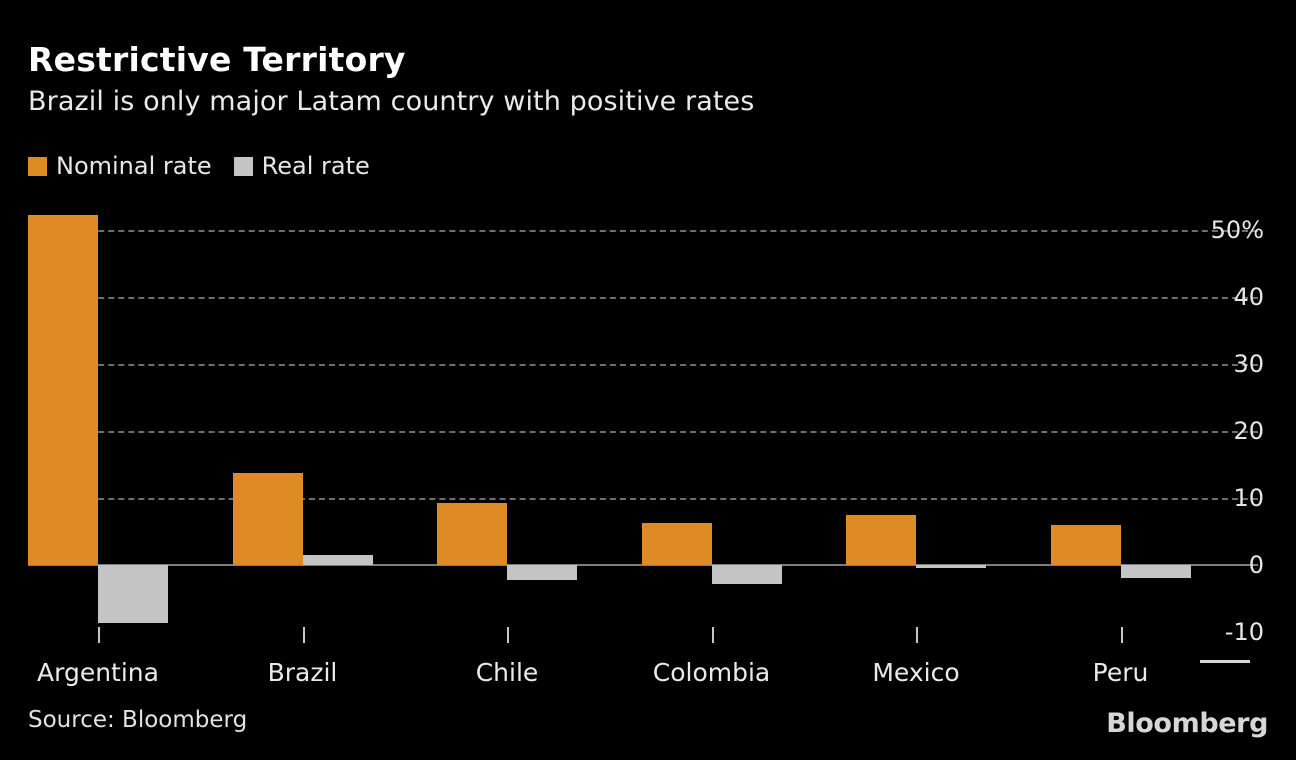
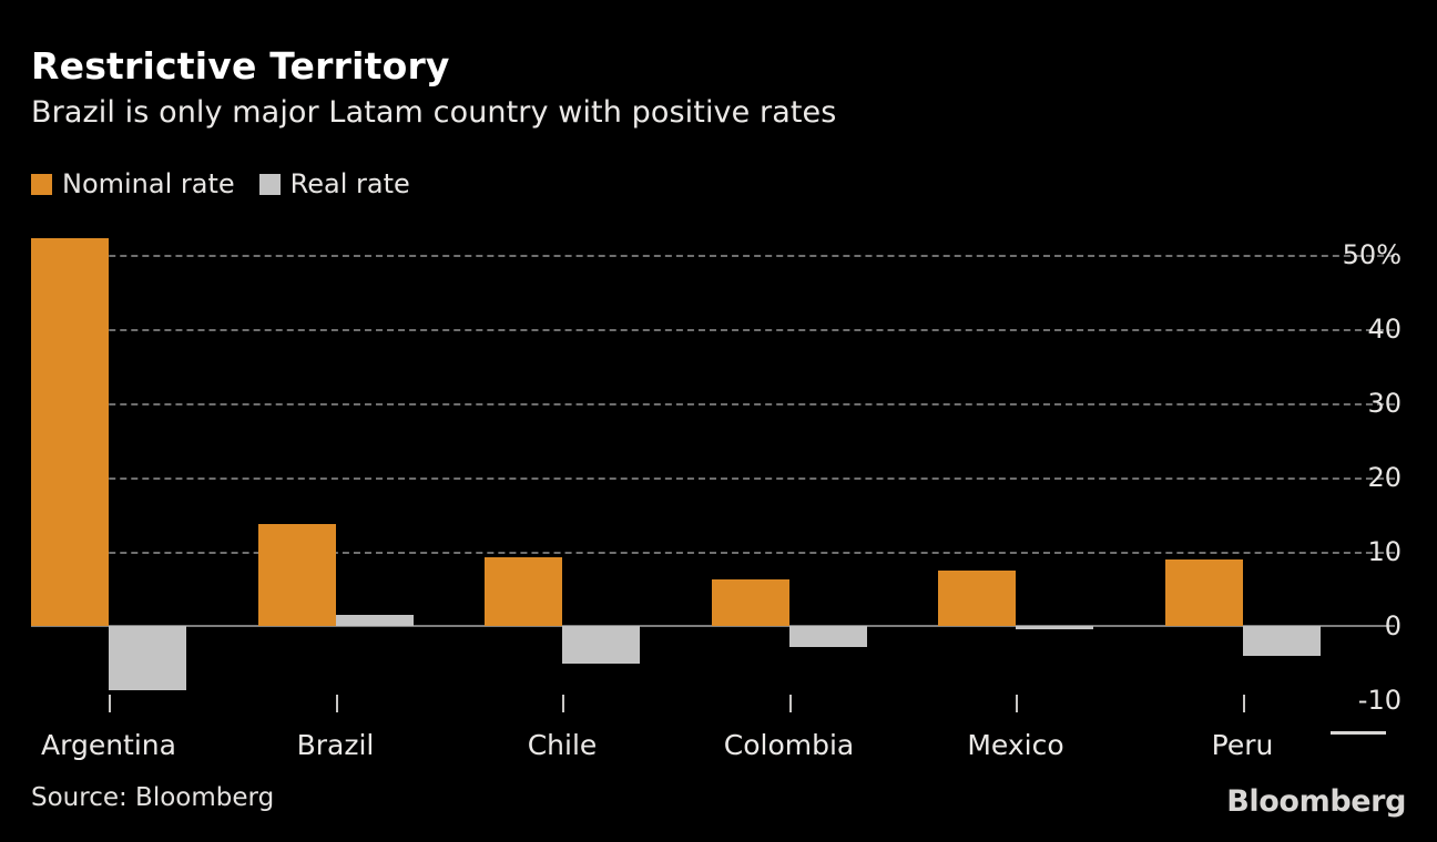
Real rate/Chile: -2% -> -5%
Nominal rate/Peru: 6% -> 9%
Real rate/Peru: -2% -> -4%
